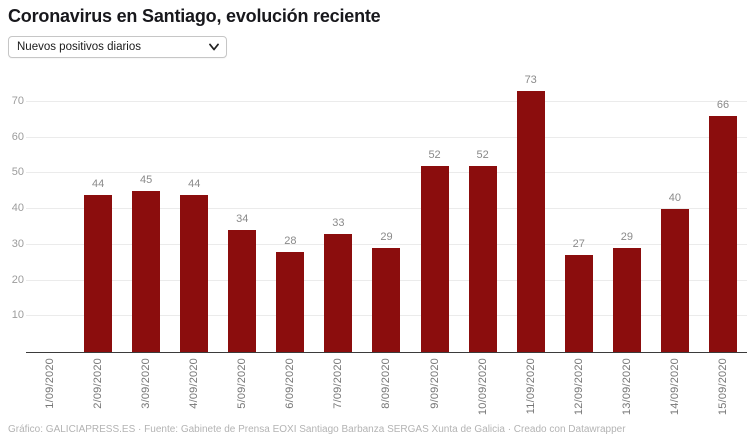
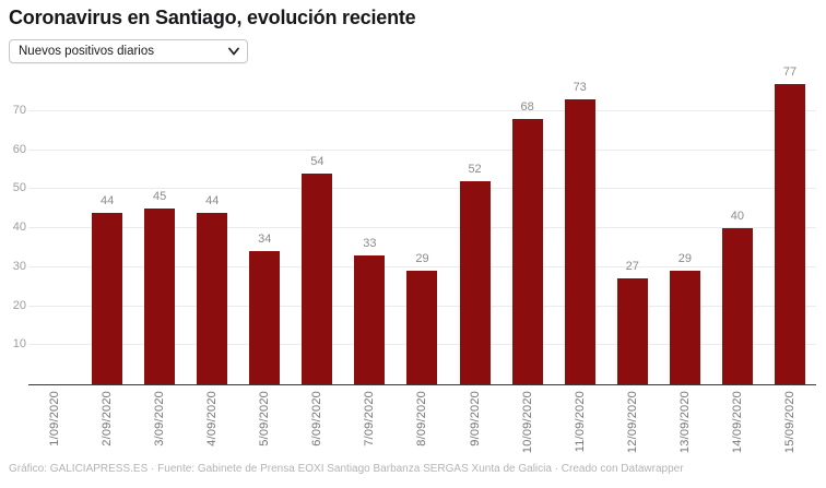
6/09/2020: 28 -> 54
10/09/2020: 52 -> 68
15/09/2020: 66 -> 77
